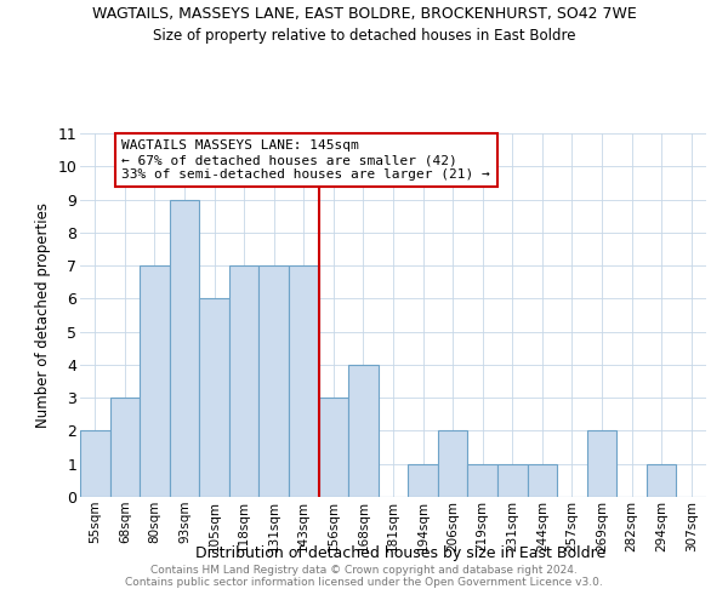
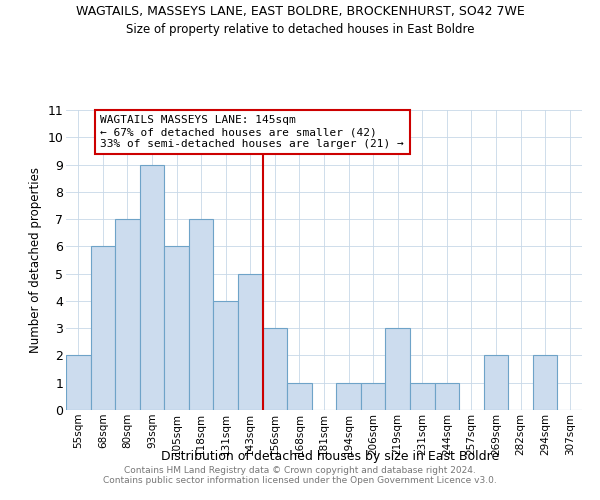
68sqm: 3 -> 6
131sqm: 7 -> 4
143sqm: 7 -> 5
168sqm: 4 -> 1
206sqm: 2 -> 1
219sqm: 1 -> 3
294sqm: 1 -> 2
